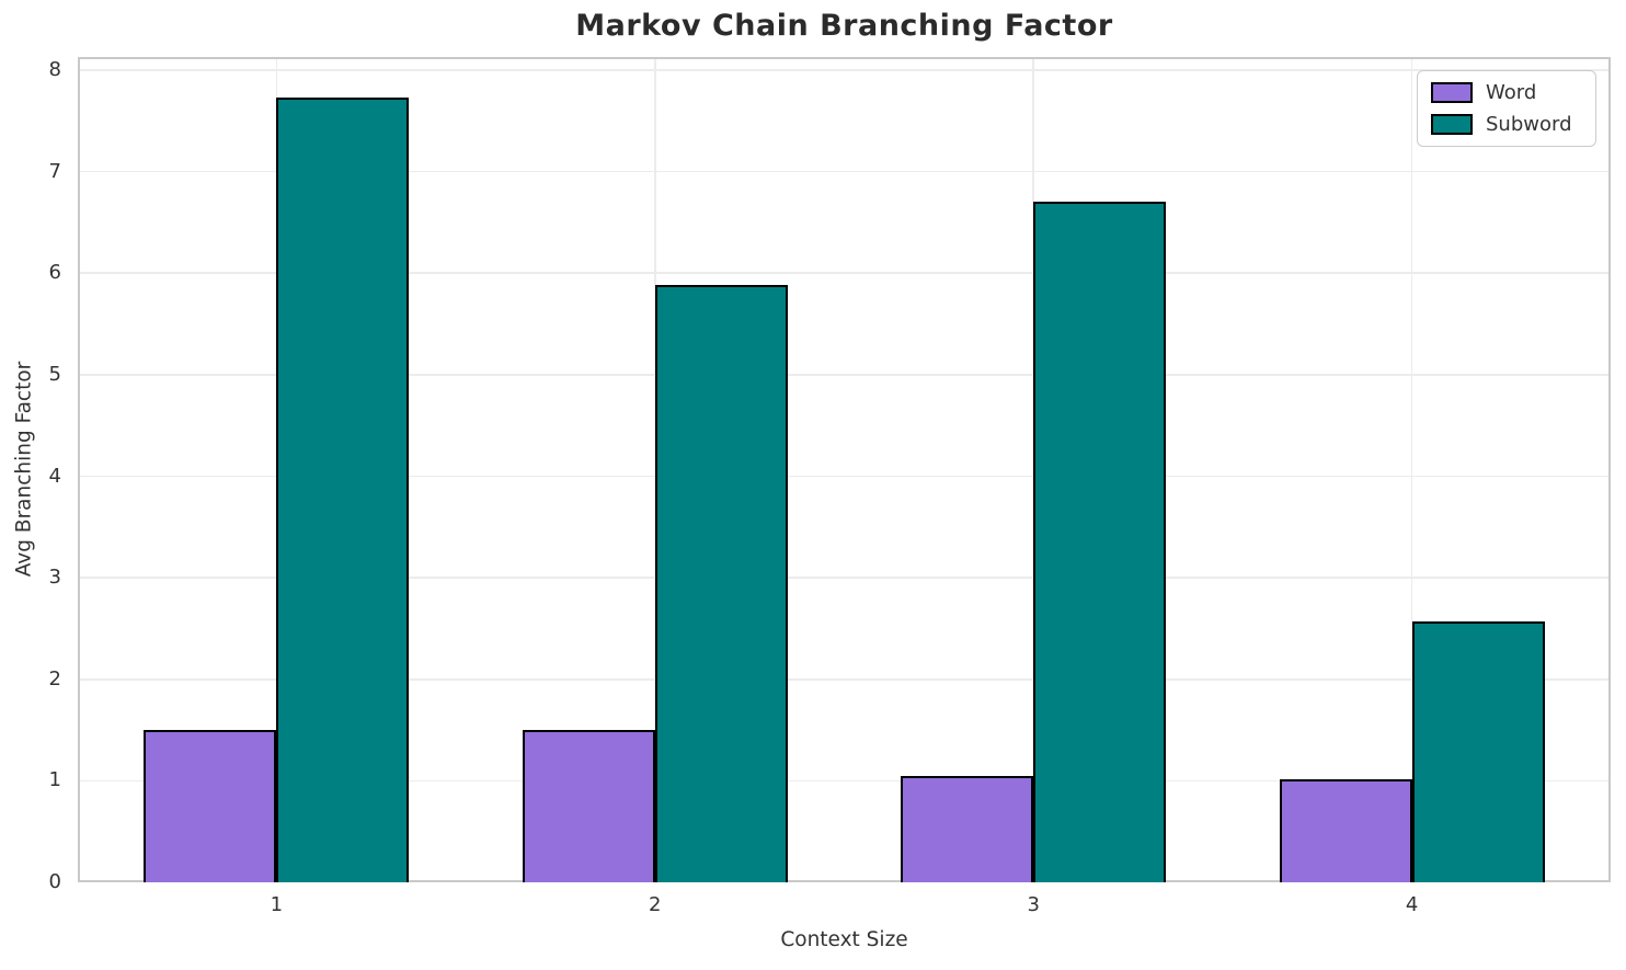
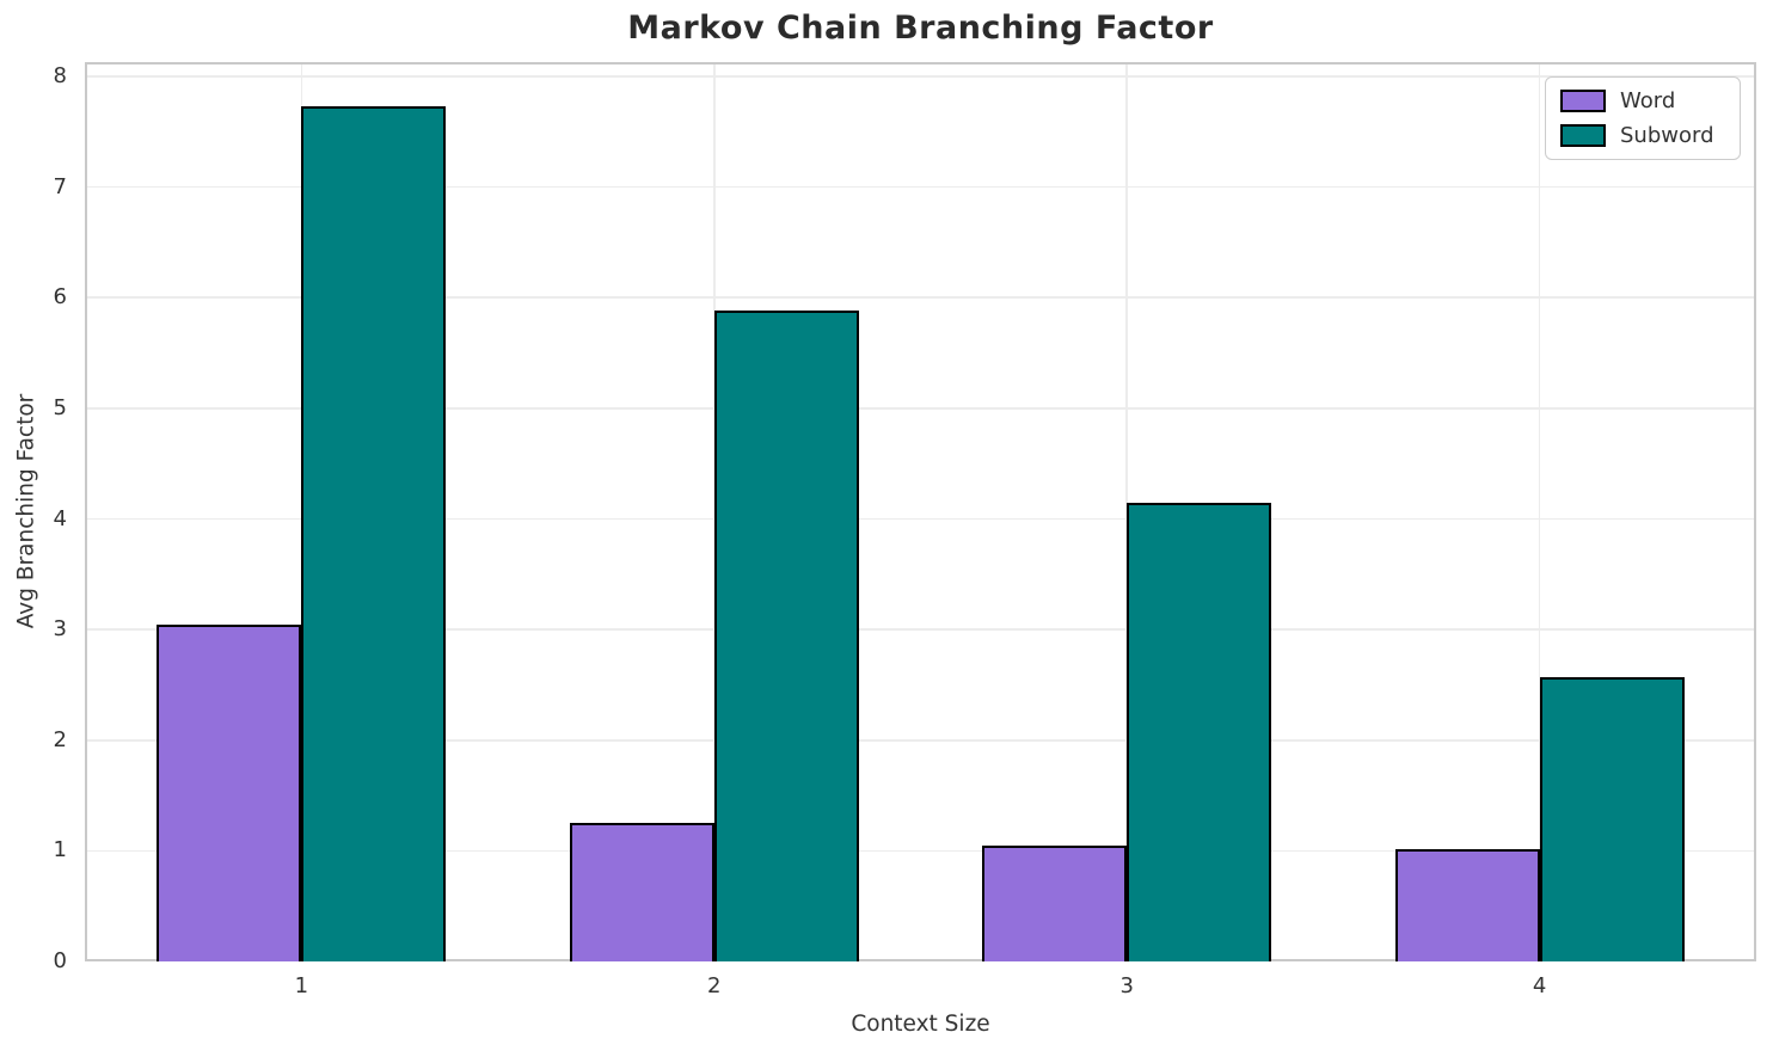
Word/1: 1.5 -> 3.0
Word/2: 1.5 -> 1.2
Subword/3: 6.7 -> 4.2
